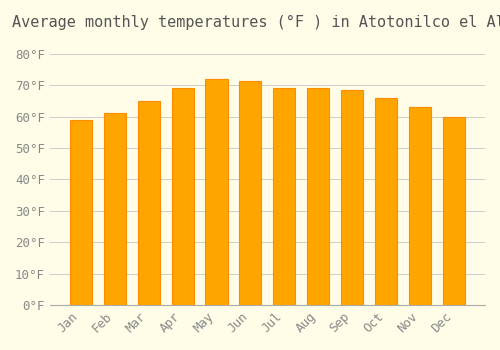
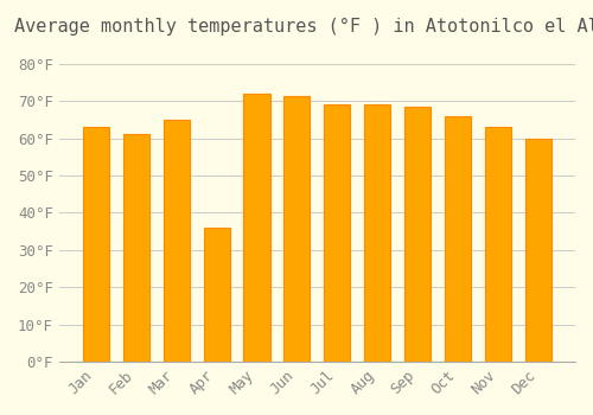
Jan: 59.0°F -> 63.0°F
Apr: 69.0°F -> 36.0°F
